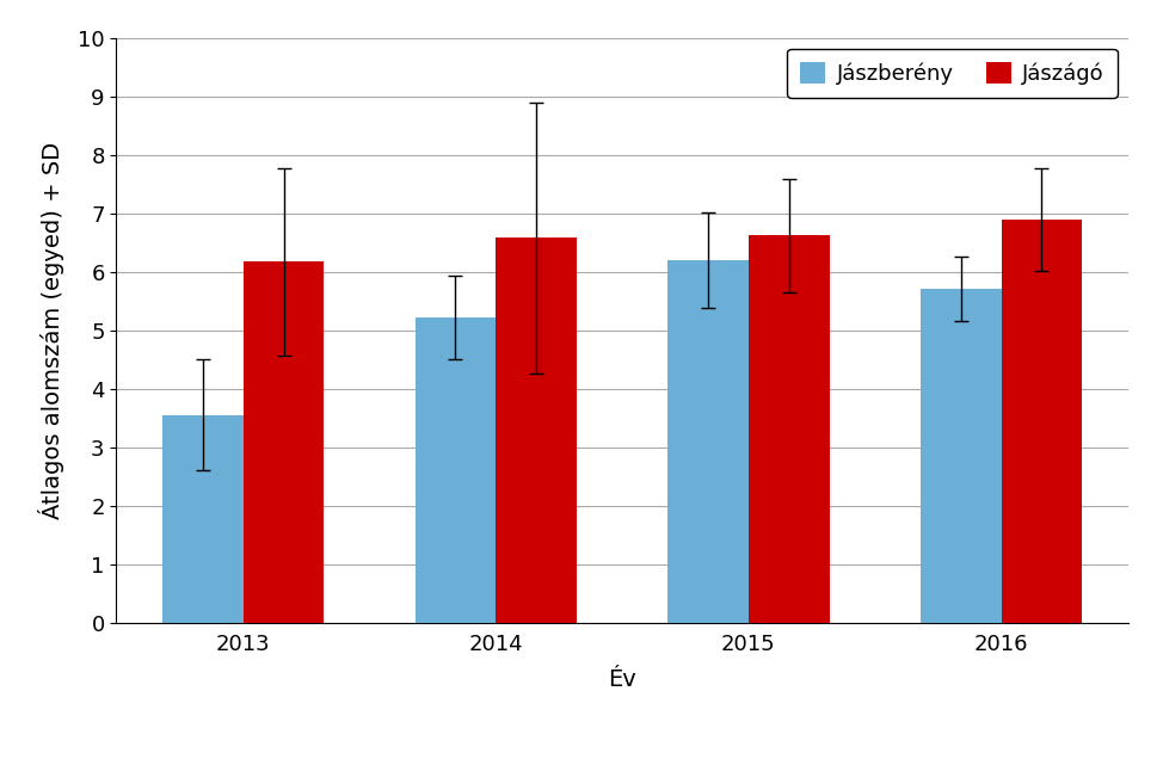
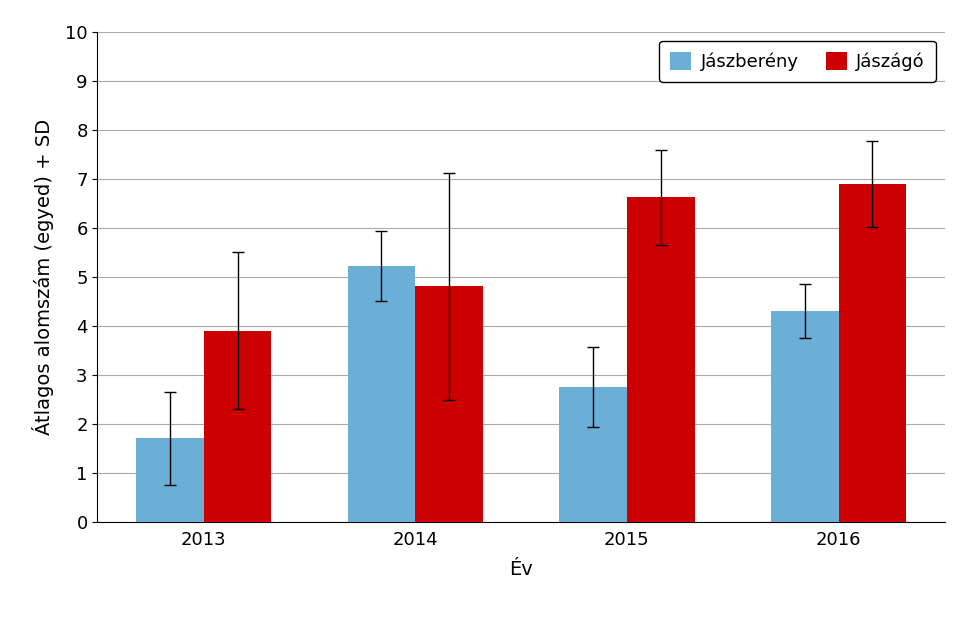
Jászberény/2013: 3.55 -> 1.70
Jászágó/2013: 6.17 -> 3.90
Jászágó/2014: 6.58 -> 4.80
Jászberény/2015: 6.20 -> 2.75
Jászberény/2016: 5.70 -> 4.30
